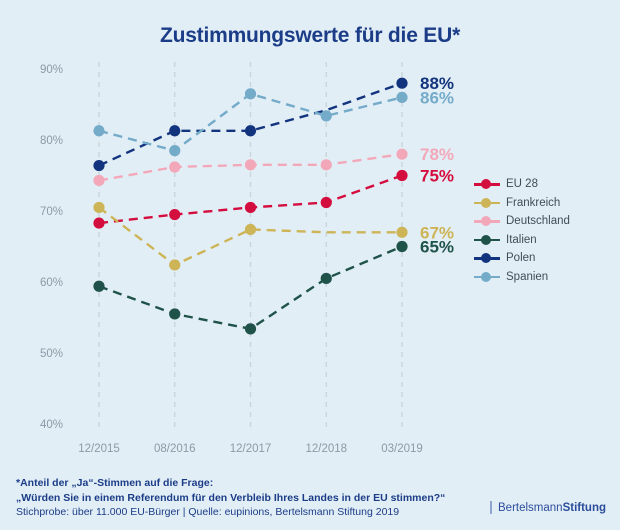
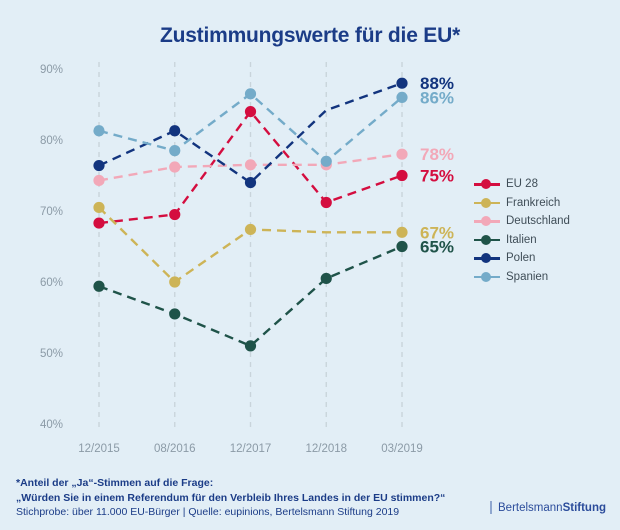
Frankreich/08/2016: 62% -> 60%
EU 28/12/2017: 70% -> 84%
Italien/12/2017: 53% -> 51%
Polen/12/2017: 81% -> 74%
Spanien/12/2018: 83% -> 77%
